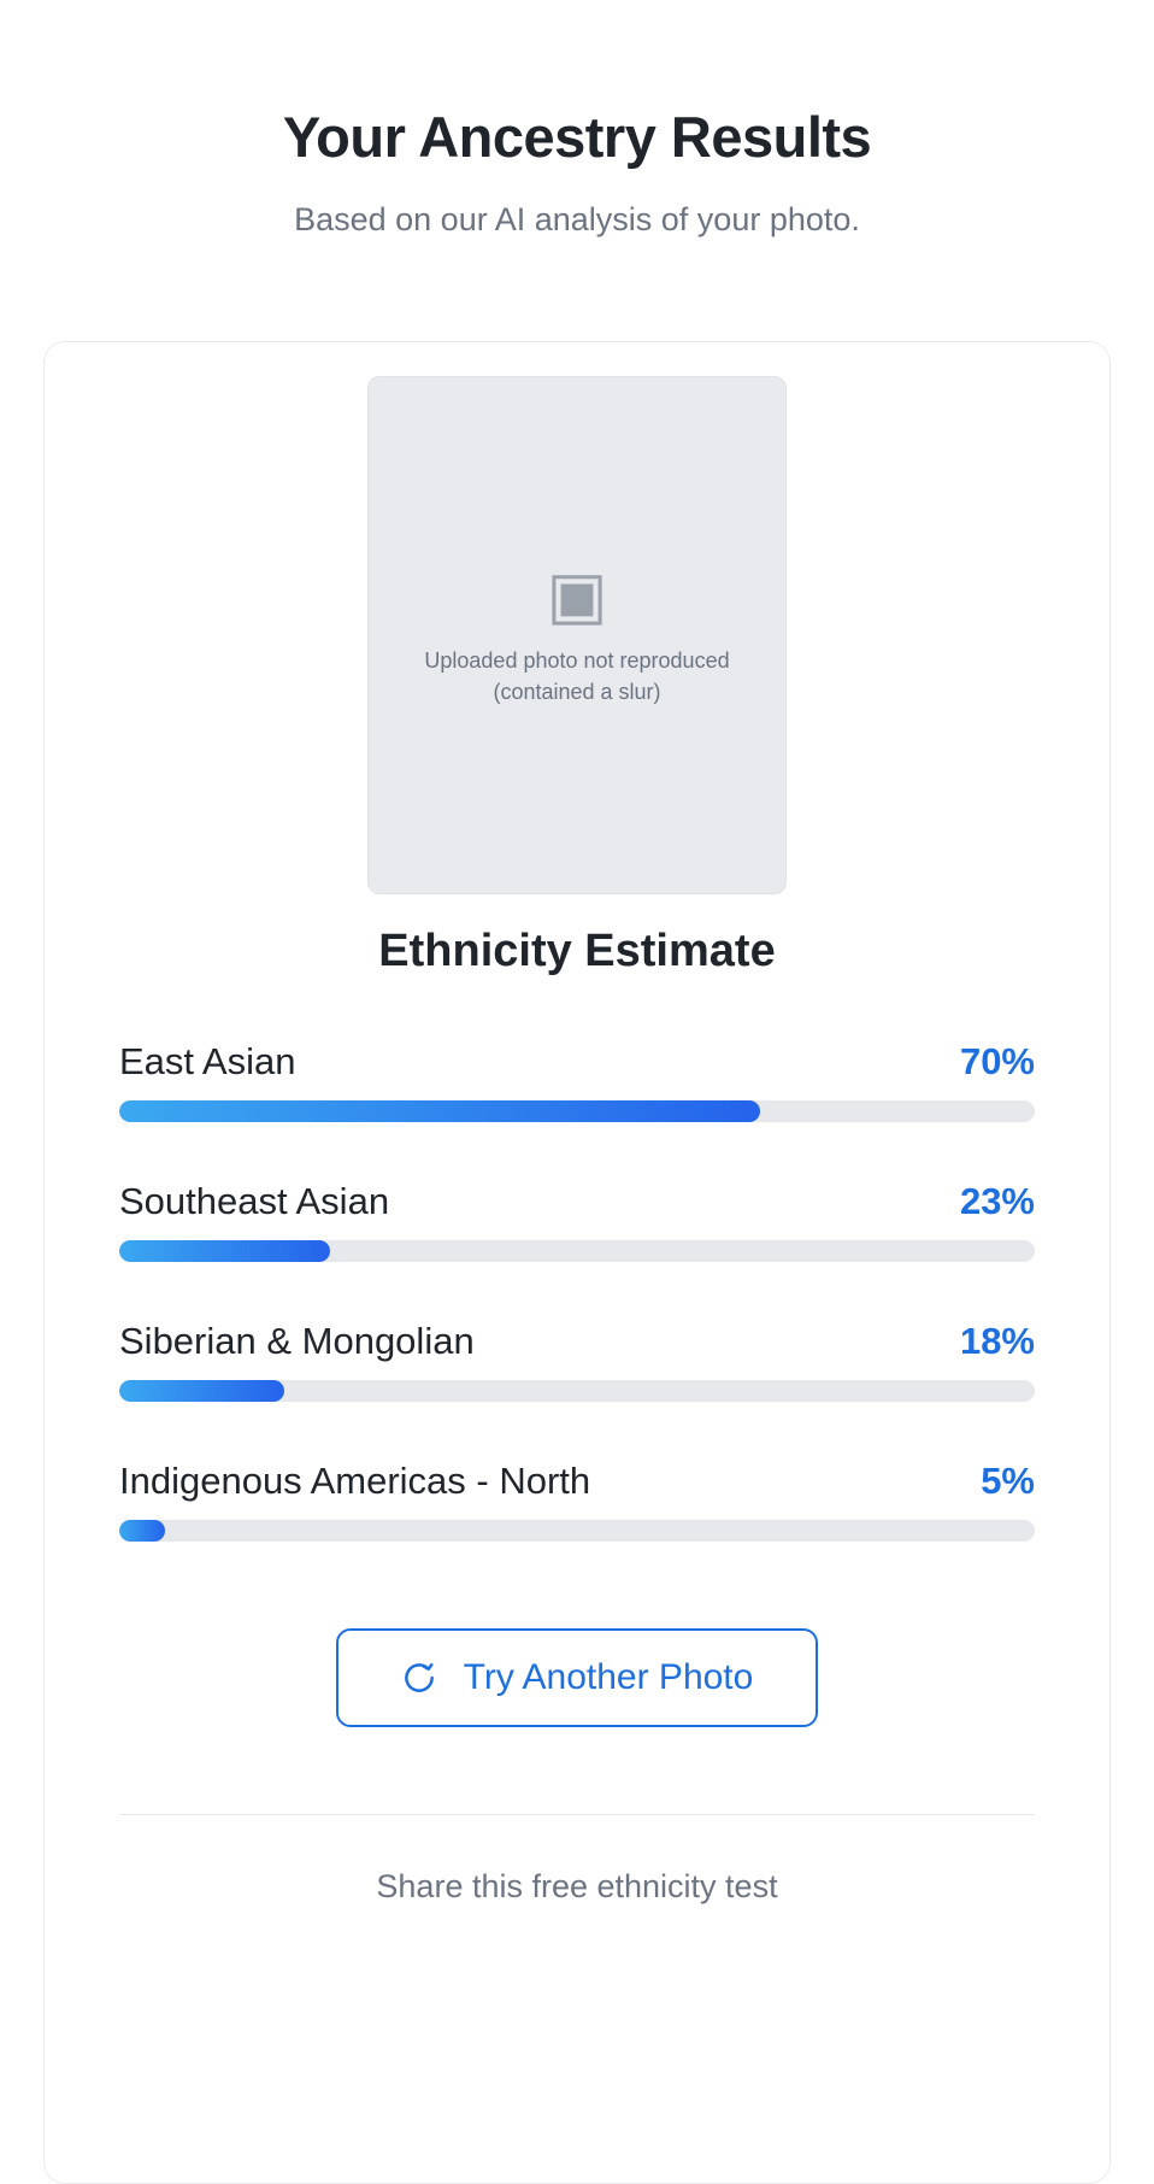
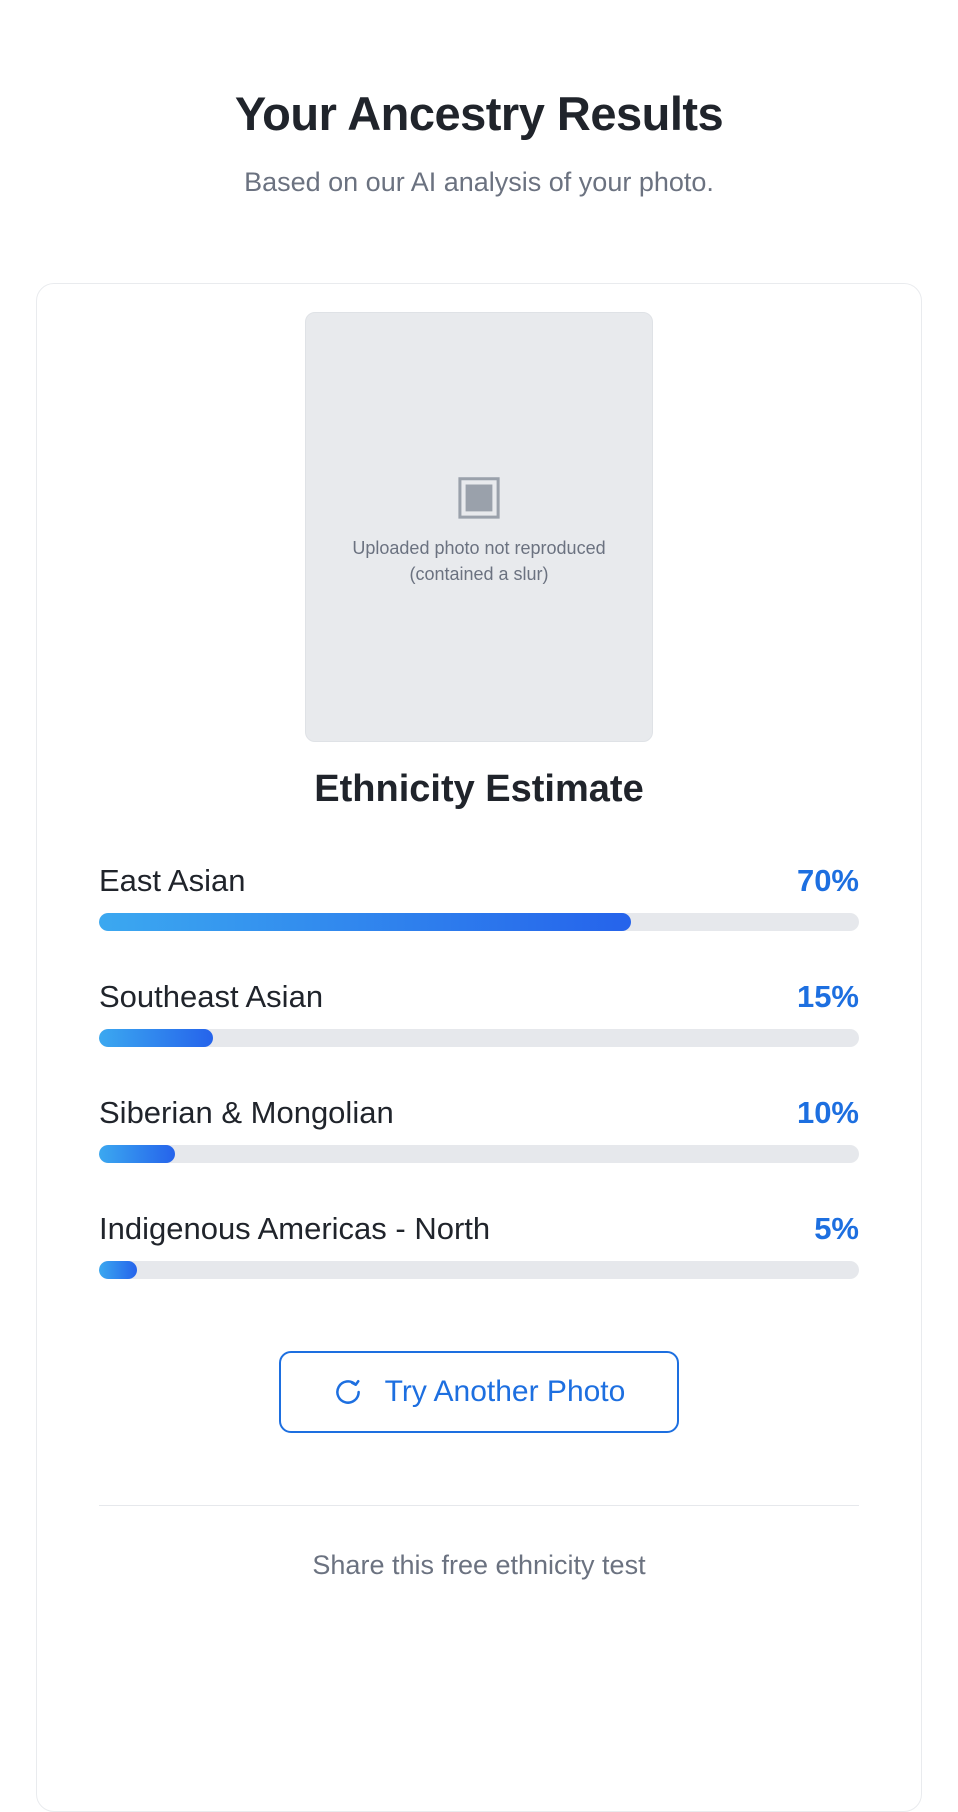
Southeast Asian: 23% -> 15%
Siberian & Mongolian: 18% -> 10%
